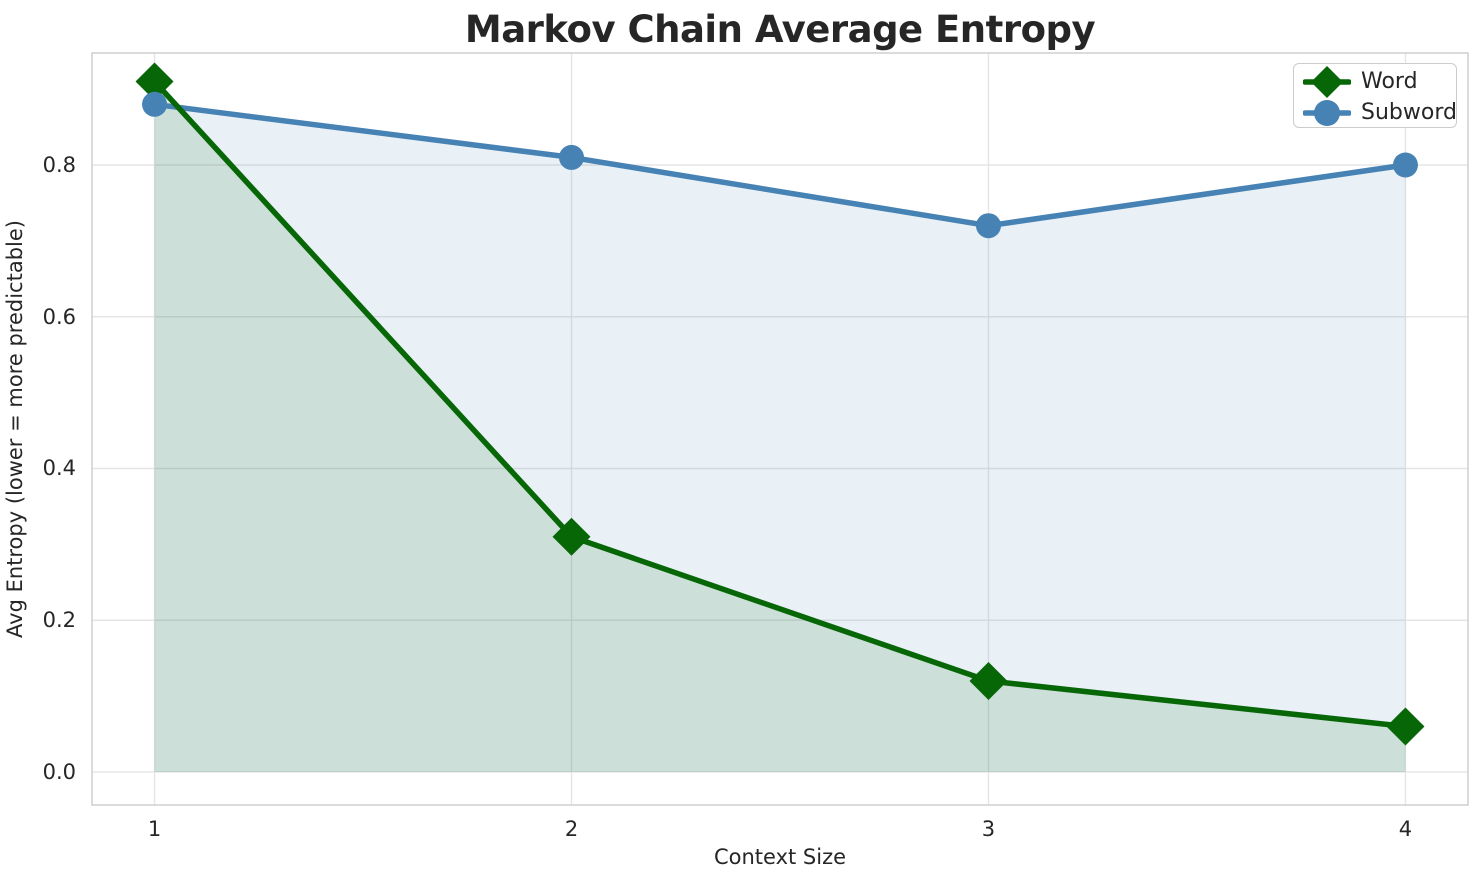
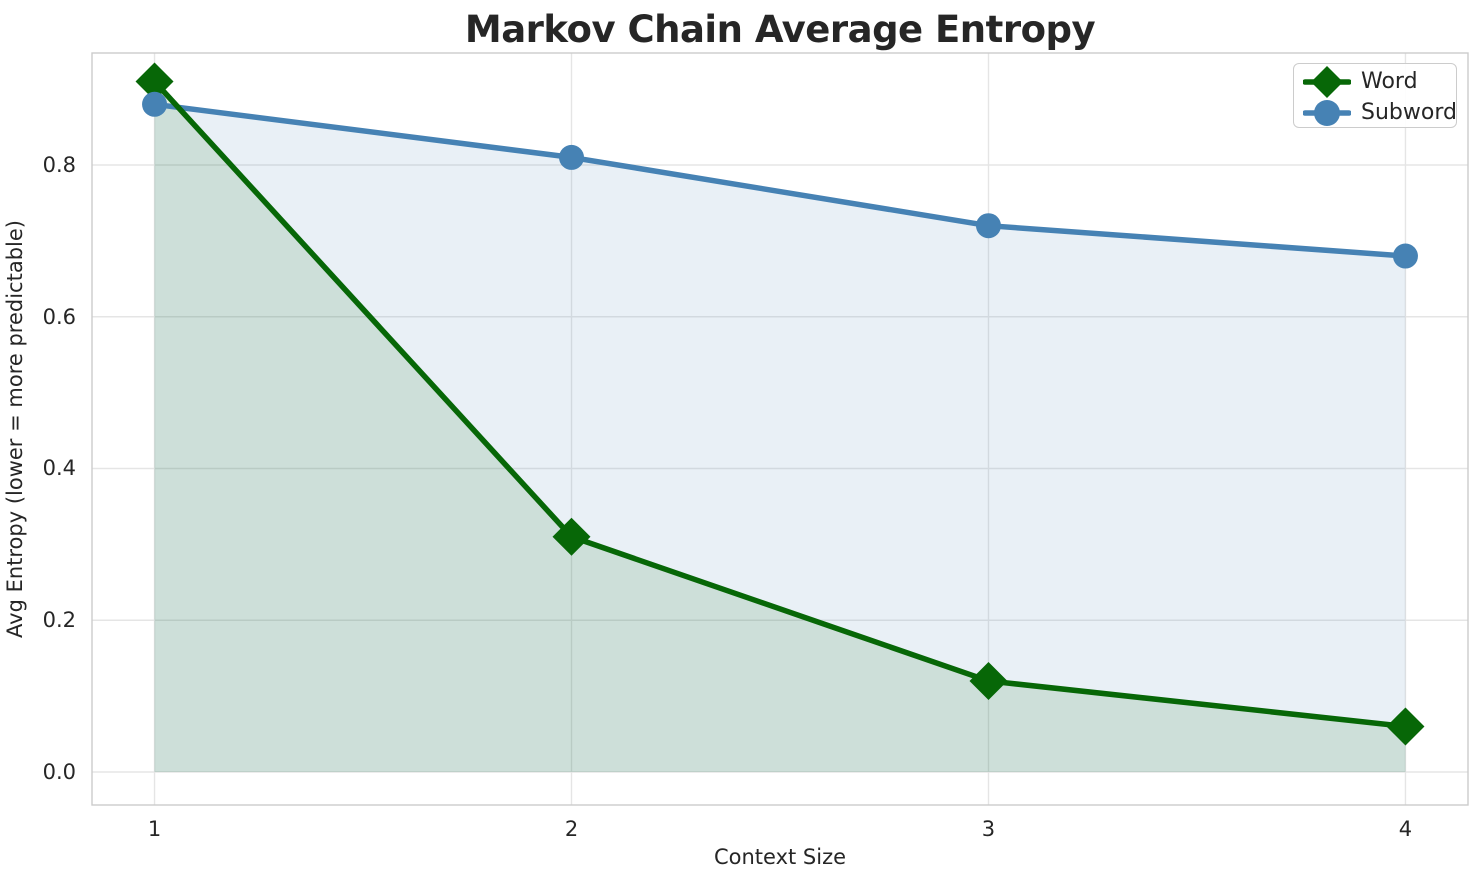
Subword/4: 0.80 -> 0.68
